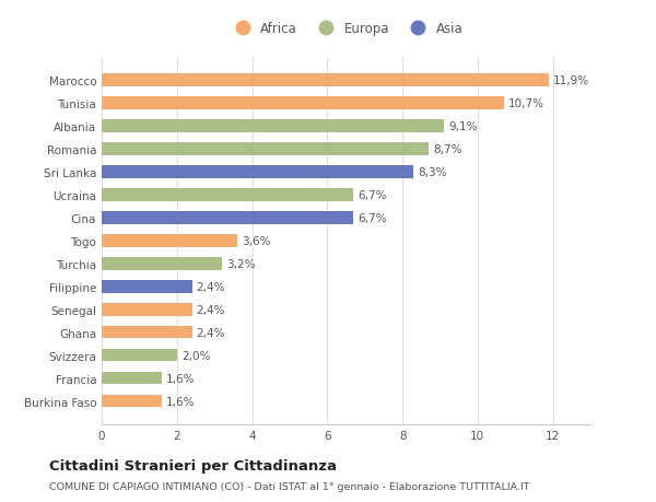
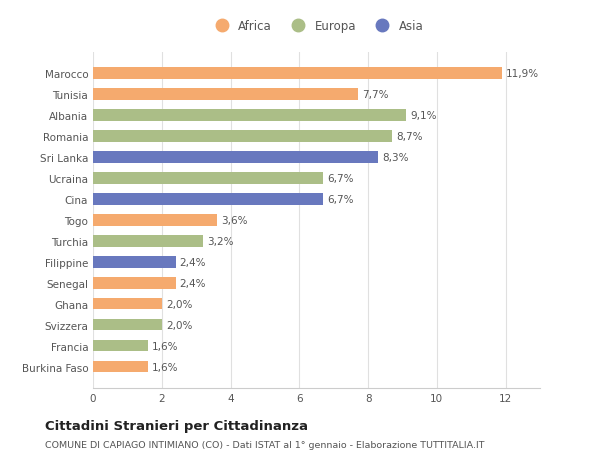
Tunisia: 10,7% -> 7,7%
Ghana: 2,4% -> 2,0%
